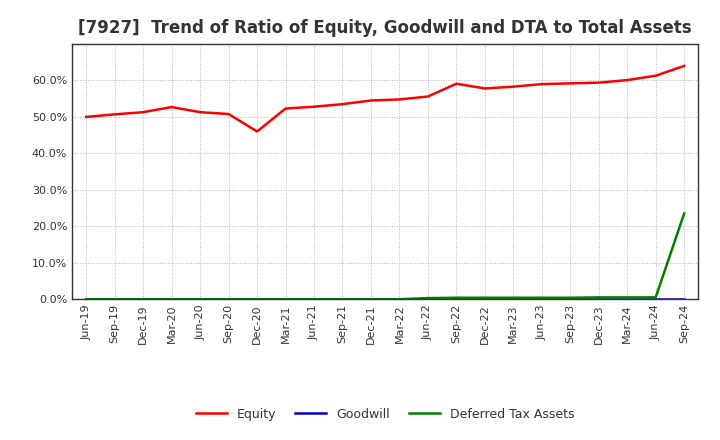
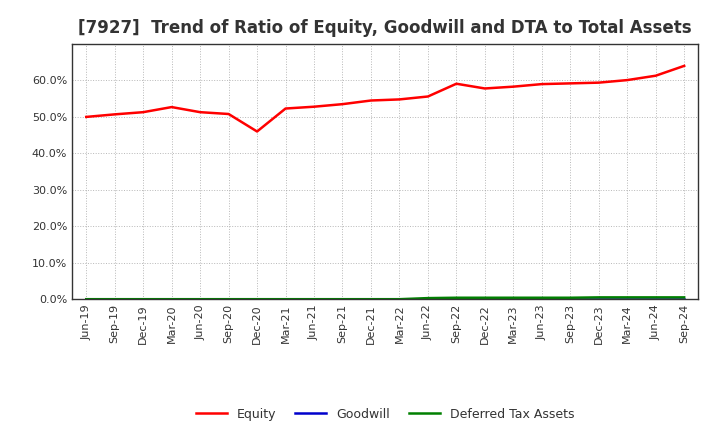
Deferred Tax Assets/Sep-24: 23.5% -> 0.5%
